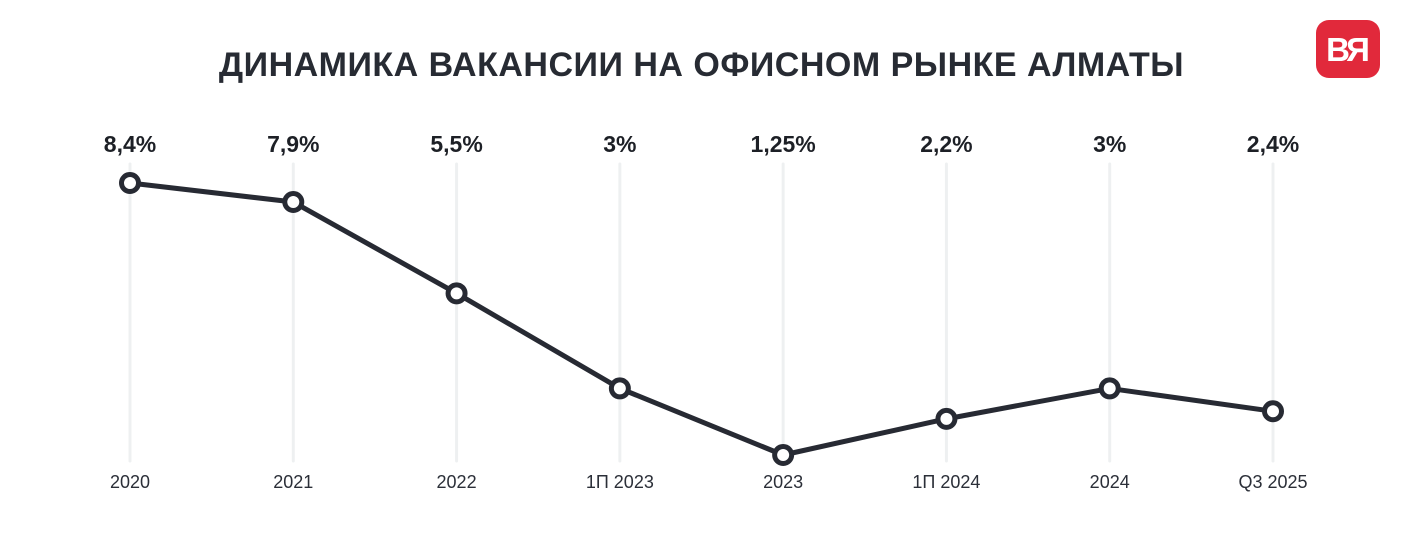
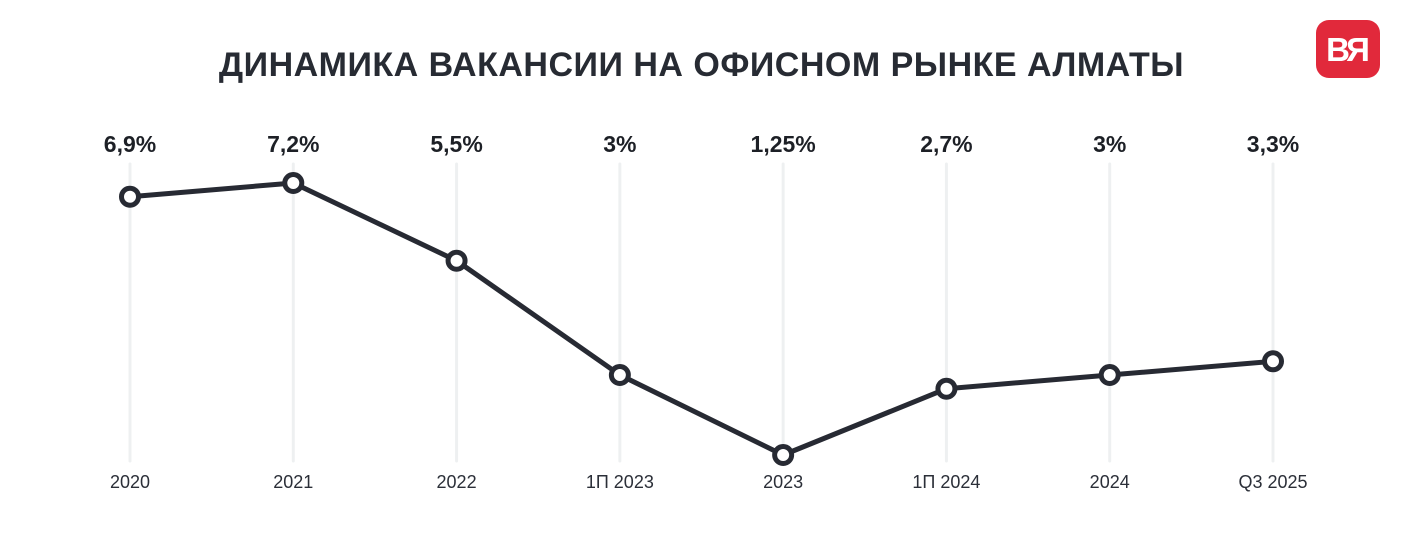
2020: 8,4% -> 6,9%
2021: 7,9% -> 7,2%
1П 2024: 2,2% -> 2,7%
Q3 2025: 2,4% -> 3,3%
